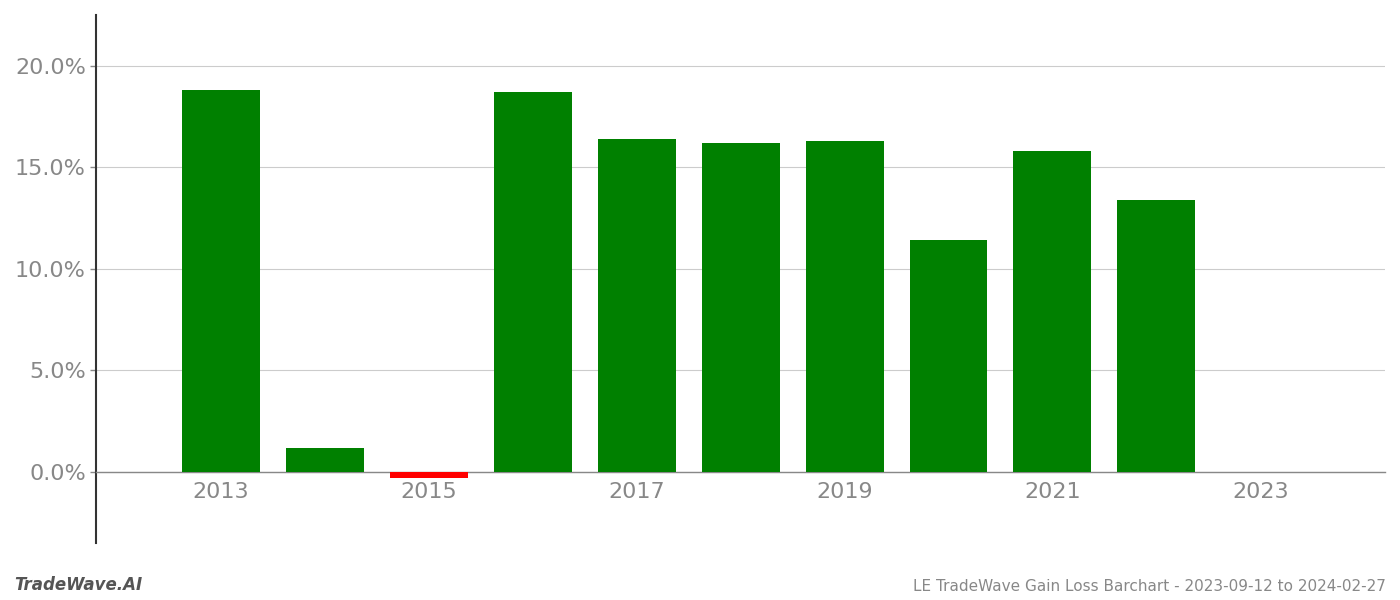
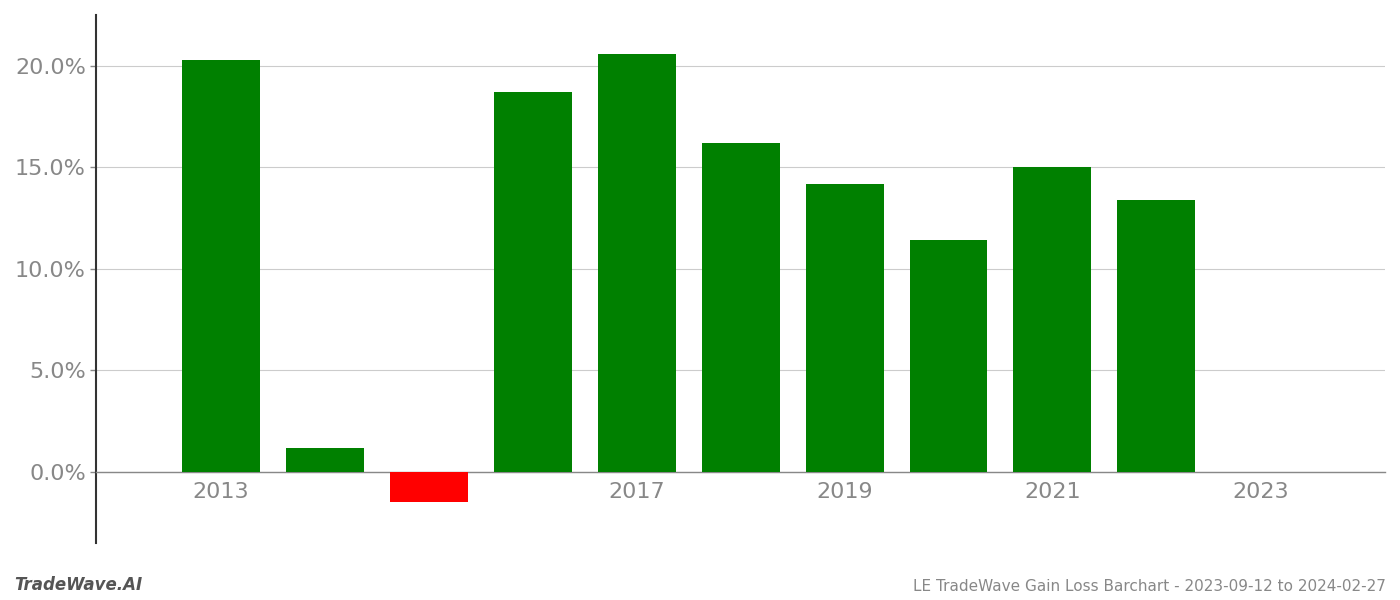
2013: 18.8% -> 20.3%
2015: -0.3% -> -1.5%
2017: 16.4% -> 20.6%
2019: 16.3% -> 14.2%
2021: 15.8% -> 15.0%
